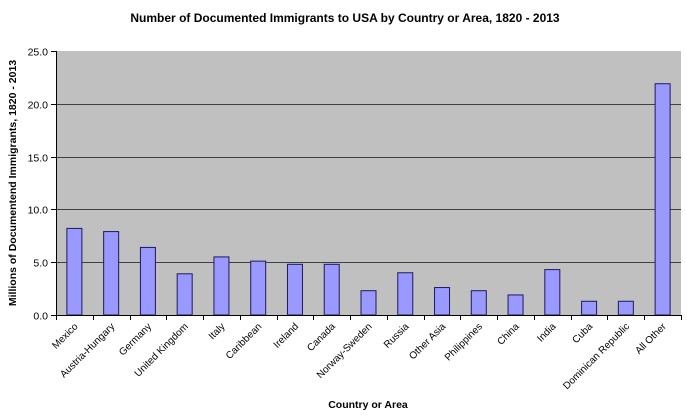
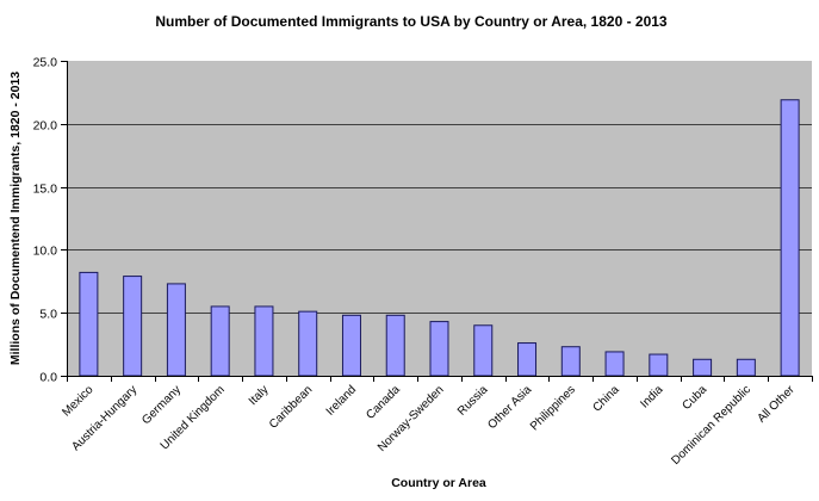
Germany: 6.4 -> 7.3
United Kingdom: 3.9 -> 5.5
Norway-Sweden: 2.3 -> 4.3
India: 4.3 -> 1.7
